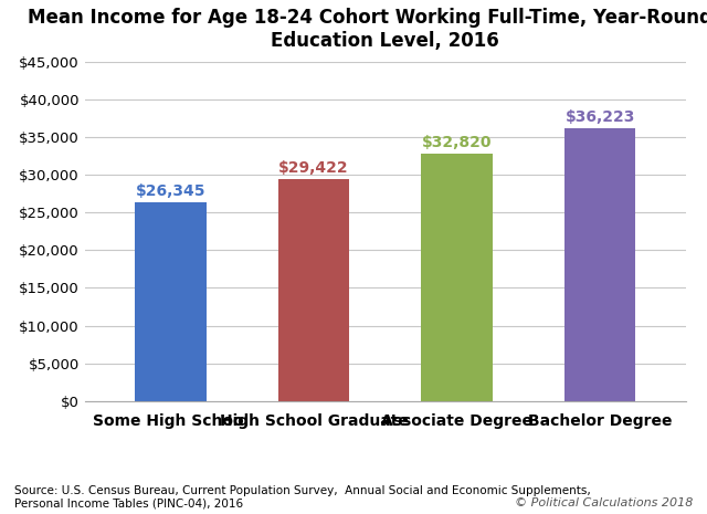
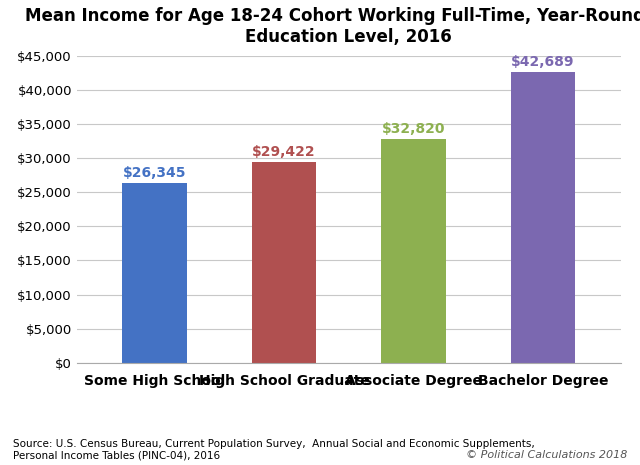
Bachelor Degree: $36,223 -> $42,689
